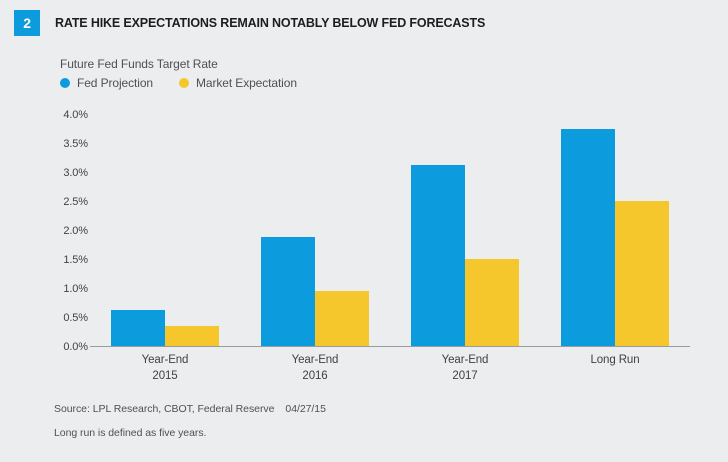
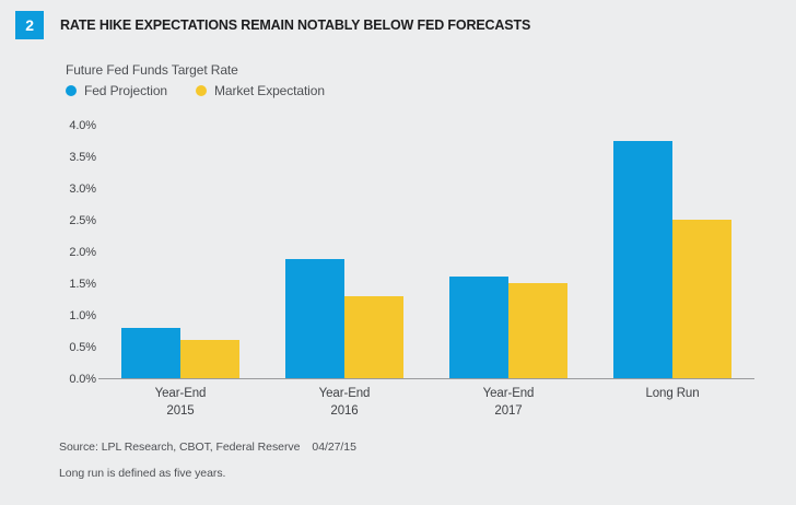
Fed Projection/Year-End 2015: 0.6% -> 0.8%
Market Expectation/Year-End 2015: 0.3% -> 0.6%
Market Expectation/Year-End 2016: 0.9% -> 1.3%
Fed Projection/Year-End 2017: 3.1% -> 1.6%
